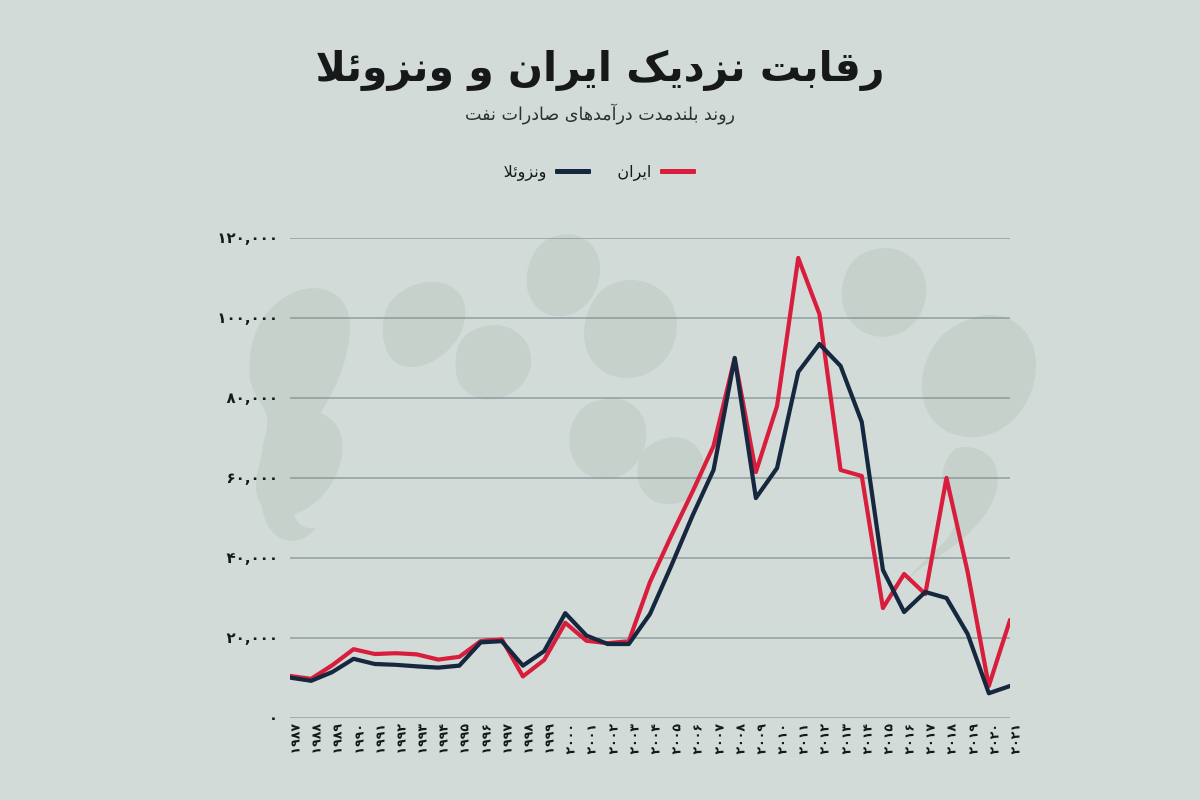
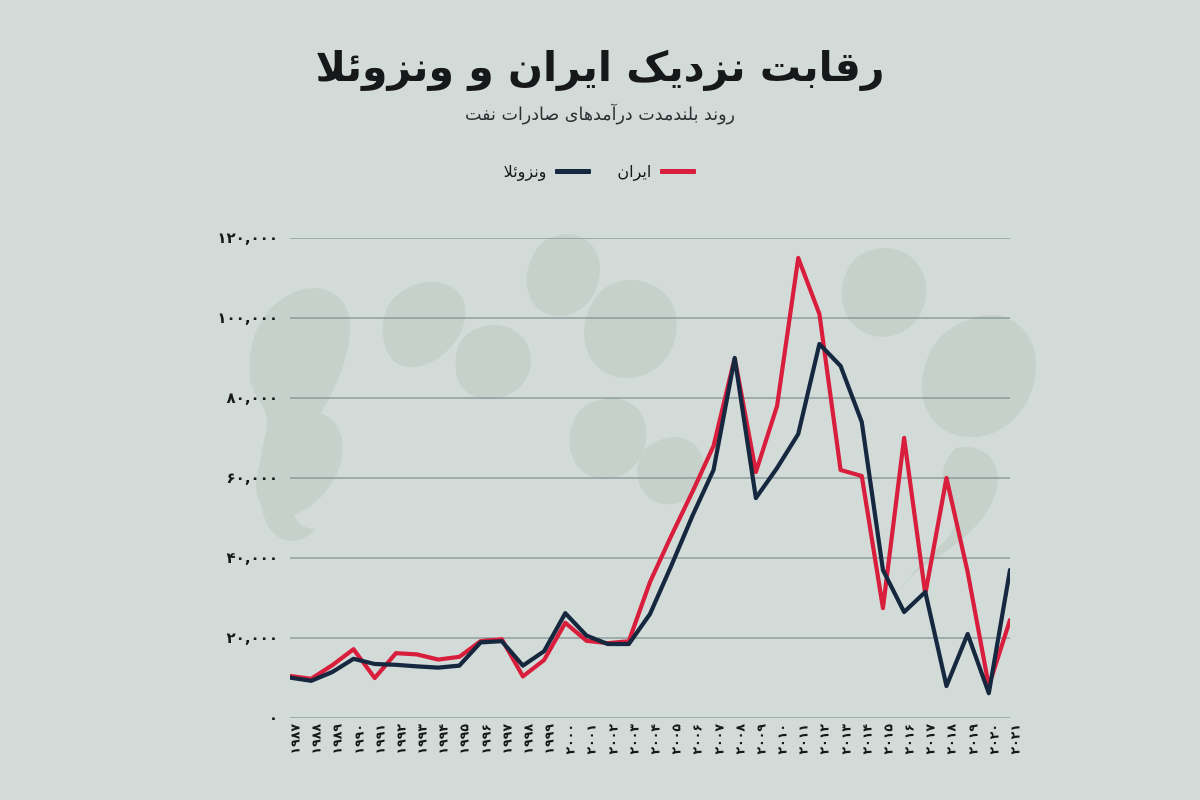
ایران/۱۹۹۱: 16000 -> 10000
ونزوئلا/۲۰۱۱: 86000 -> 71000
ایران/۲۰۱۶: 36000 -> 70000
ونزوئلا/۲۰۱۸: 30000 -> 8000
ونزوئلا/۲۰۲۱: 8000 -> 37000
